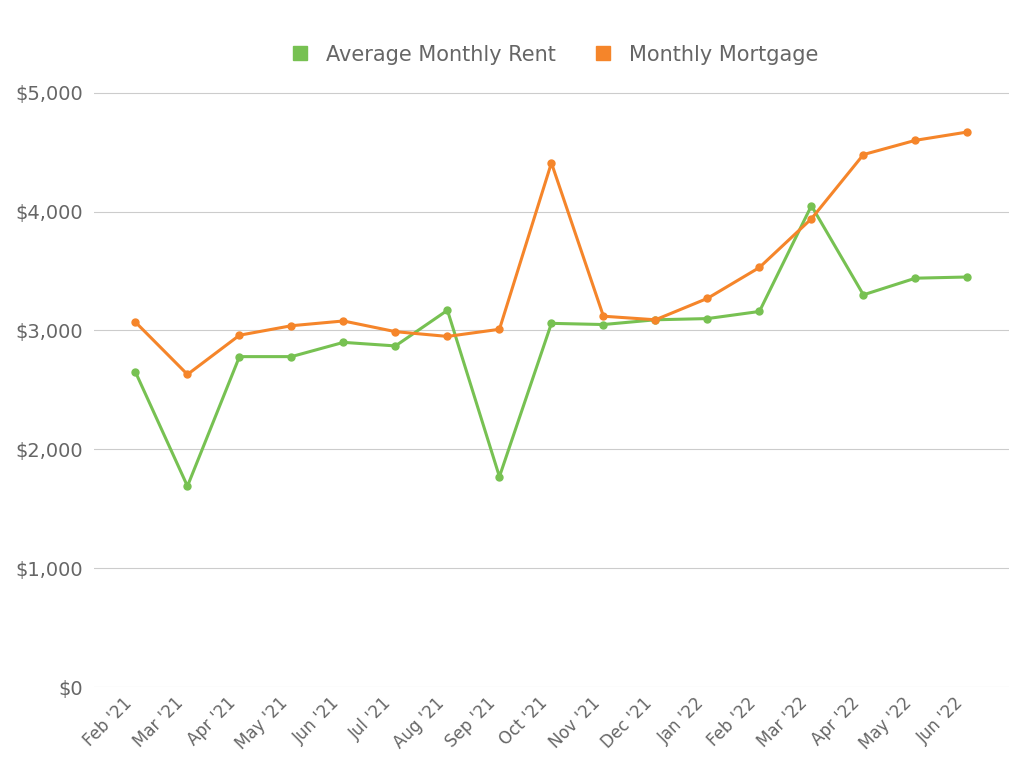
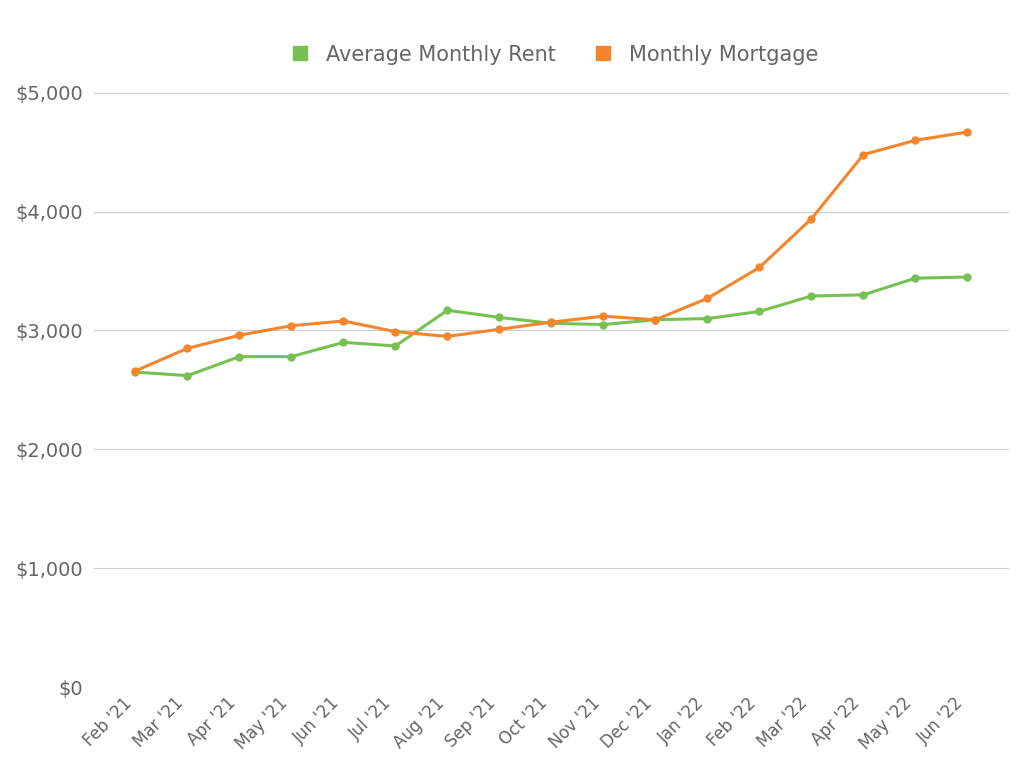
Monthly Mortgage/Feb '21: $3,070 -> $2,660
Average Monthly Rent/Mar '21: $1,690 -> $2,620
Monthly Mortgage/Mar '21: $2,630 -> $2,850
Average Monthly Rent/Sep '21: $1,770 -> $3,110
Monthly Mortgage/Oct '21: $4,410 -> $3,070
Average Monthly Rent/Mar '22: $4,050 -> $3,290
